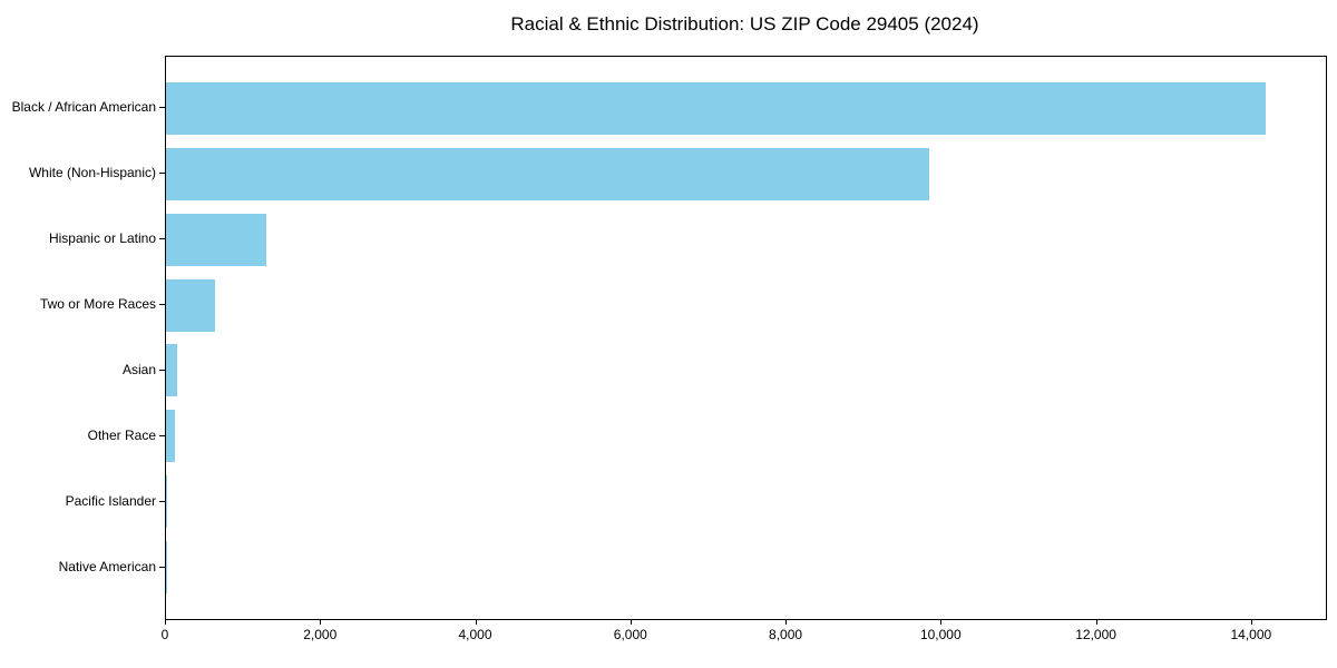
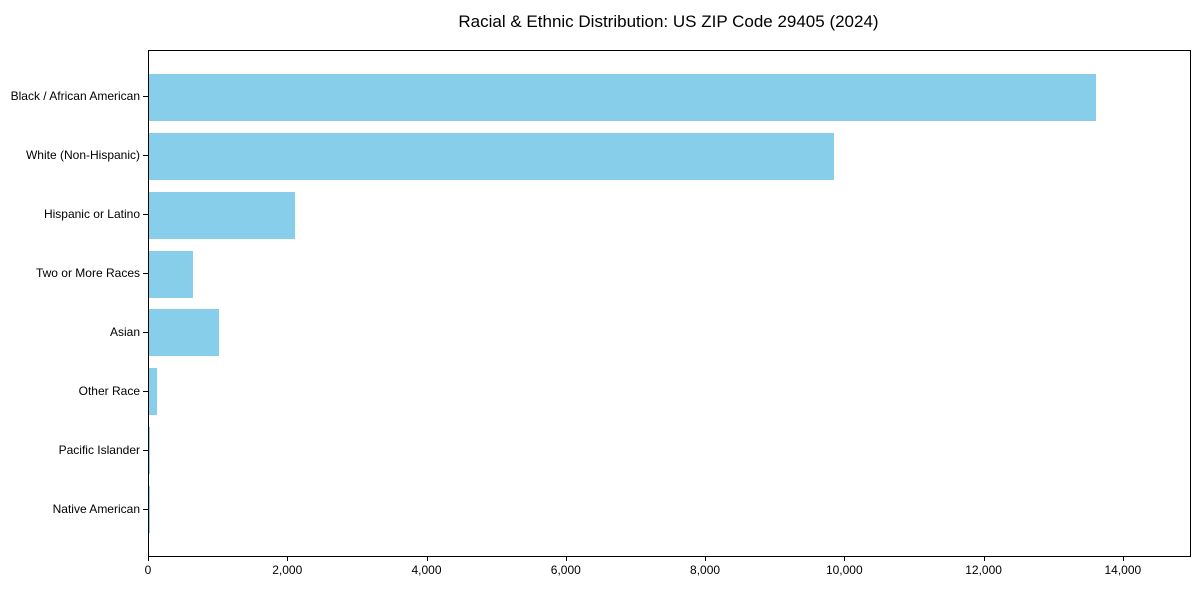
Black / African American: 14200 -> 13600
Hispanic or Latino: 1300 -> 2100
Asian: 200 -> 1000
